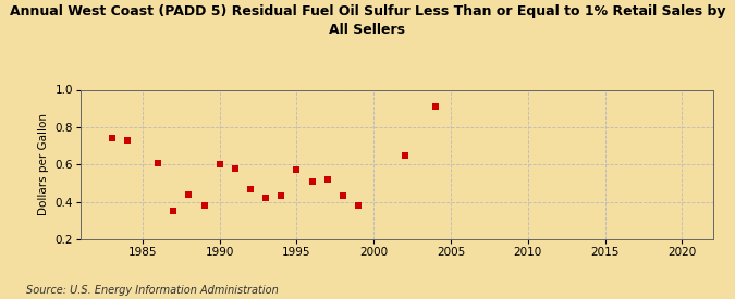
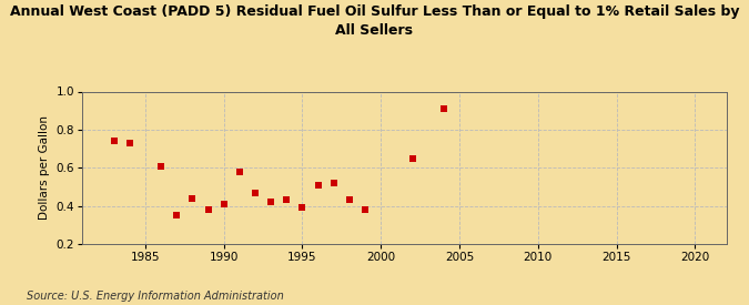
1990: 0.60 -> 0.41
1995: 0.57 -> 0.39
